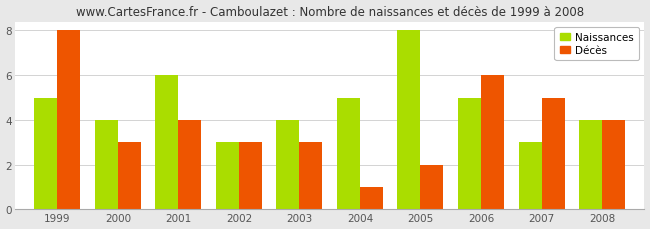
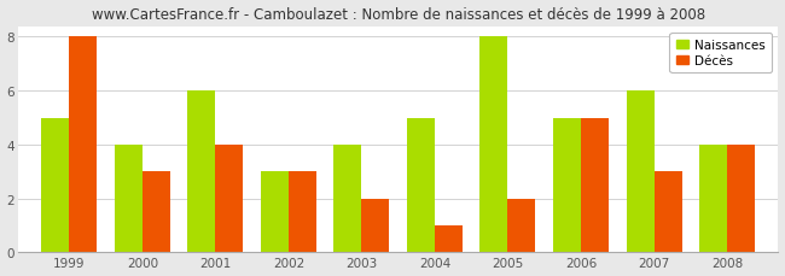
Décès/2003: 3 -> 2
Décès/2006: 6 -> 5
Naissances/2007: 3 -> 6
Décès/2007: 5 -> 3
